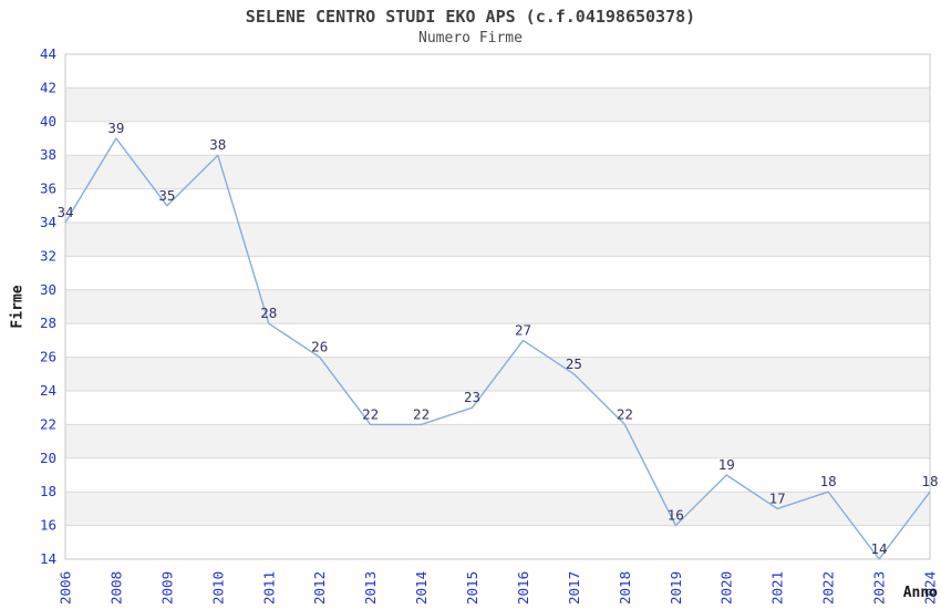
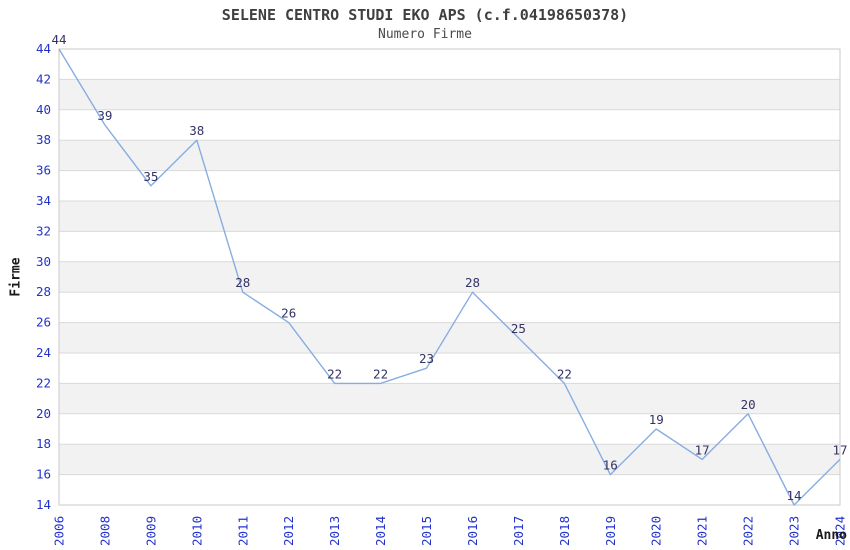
2006: 34 -> 44
2016: 27 -> 28
2022: 18 -> 20
2024: 18 -> 17
